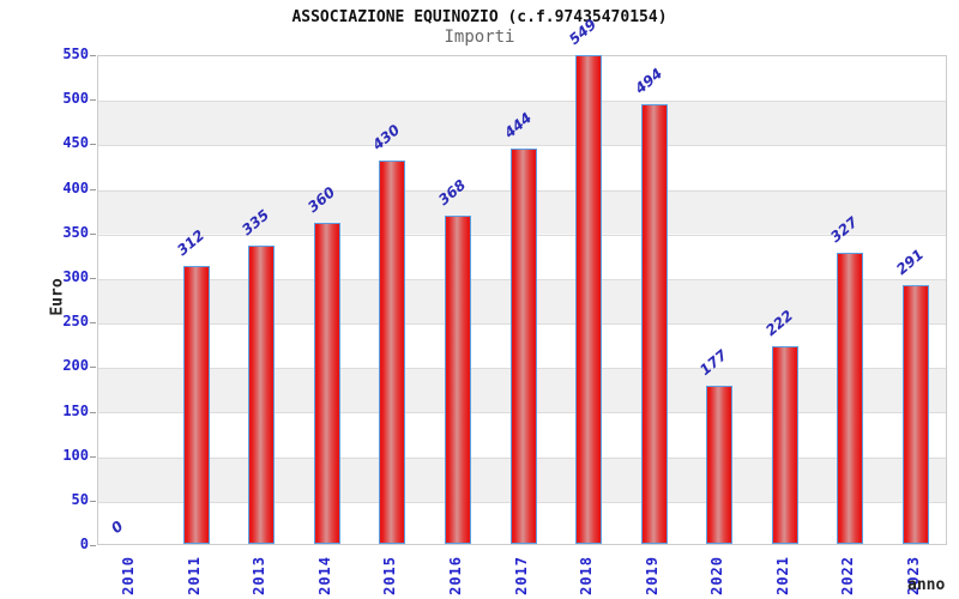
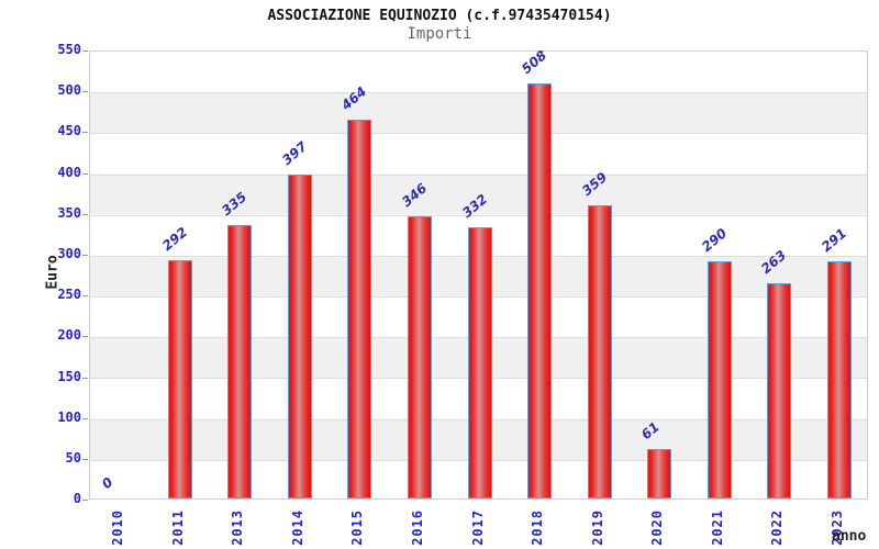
2011: 312 -> 292
2014: 360 -> 397
2015: 430 -> 464
2016: 368 -> 346
2017: 444 -> 332
2018: 549 -> 508
2019: 494 -> 359
2020: 177 -> 61
2021: 222 -> 290
2022: 327 -> 263
